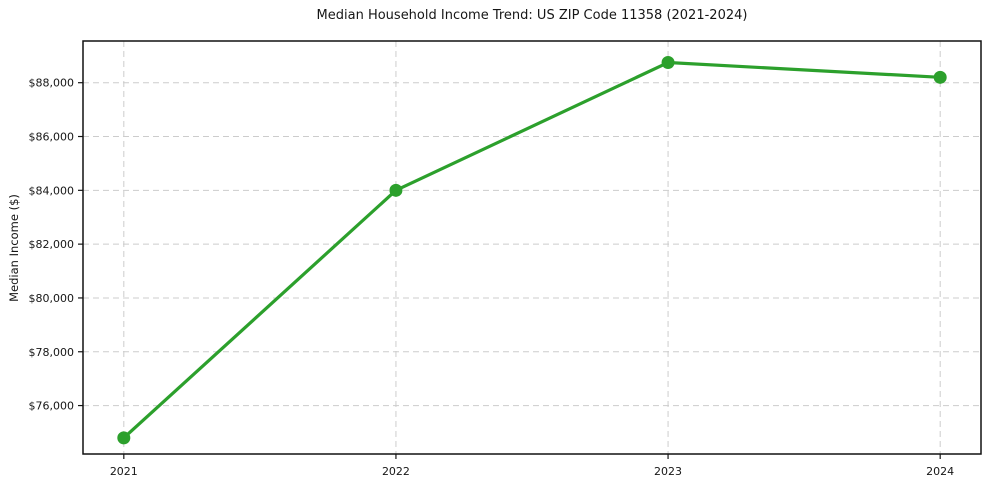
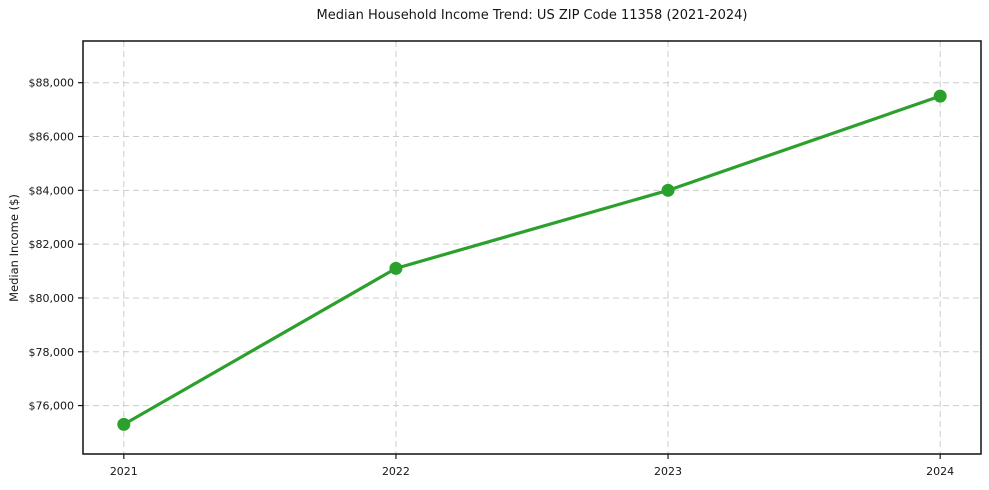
2021: $74800 -> $75300
2022: $84000 -> $81100
2023: $88800 -> $84000
2024: $88200 -> $87500
